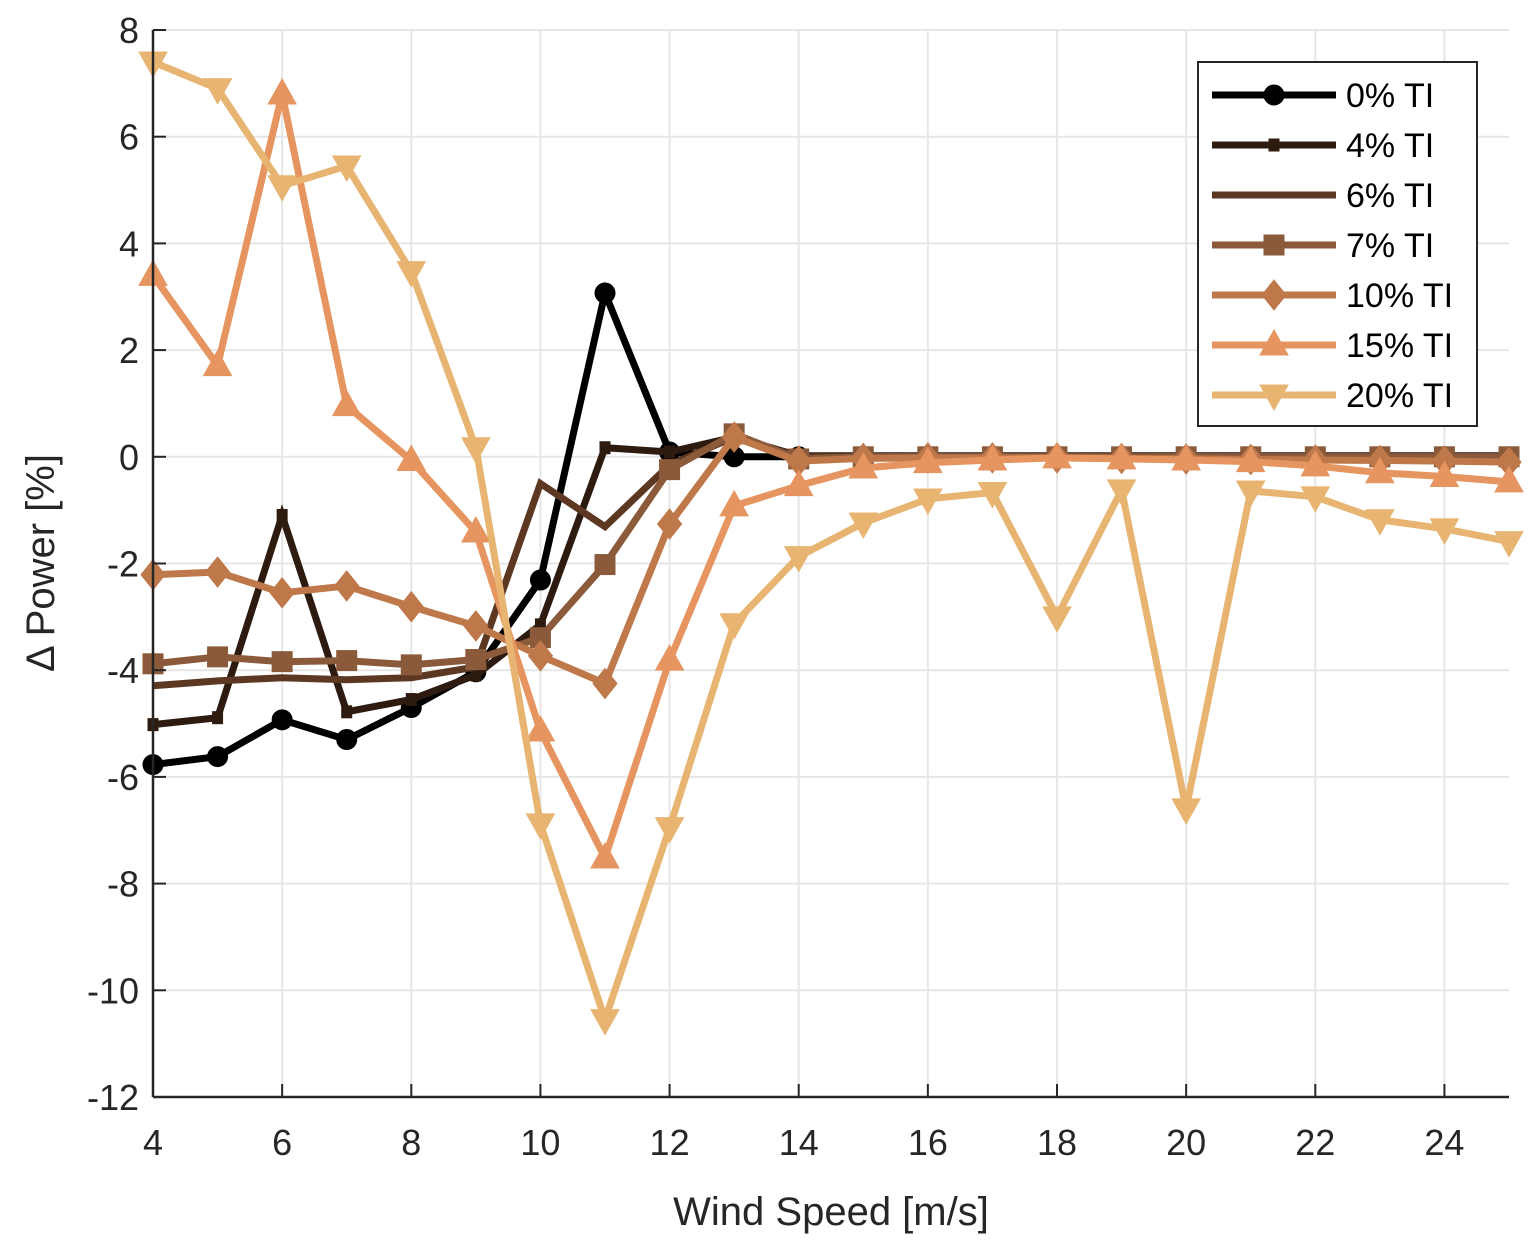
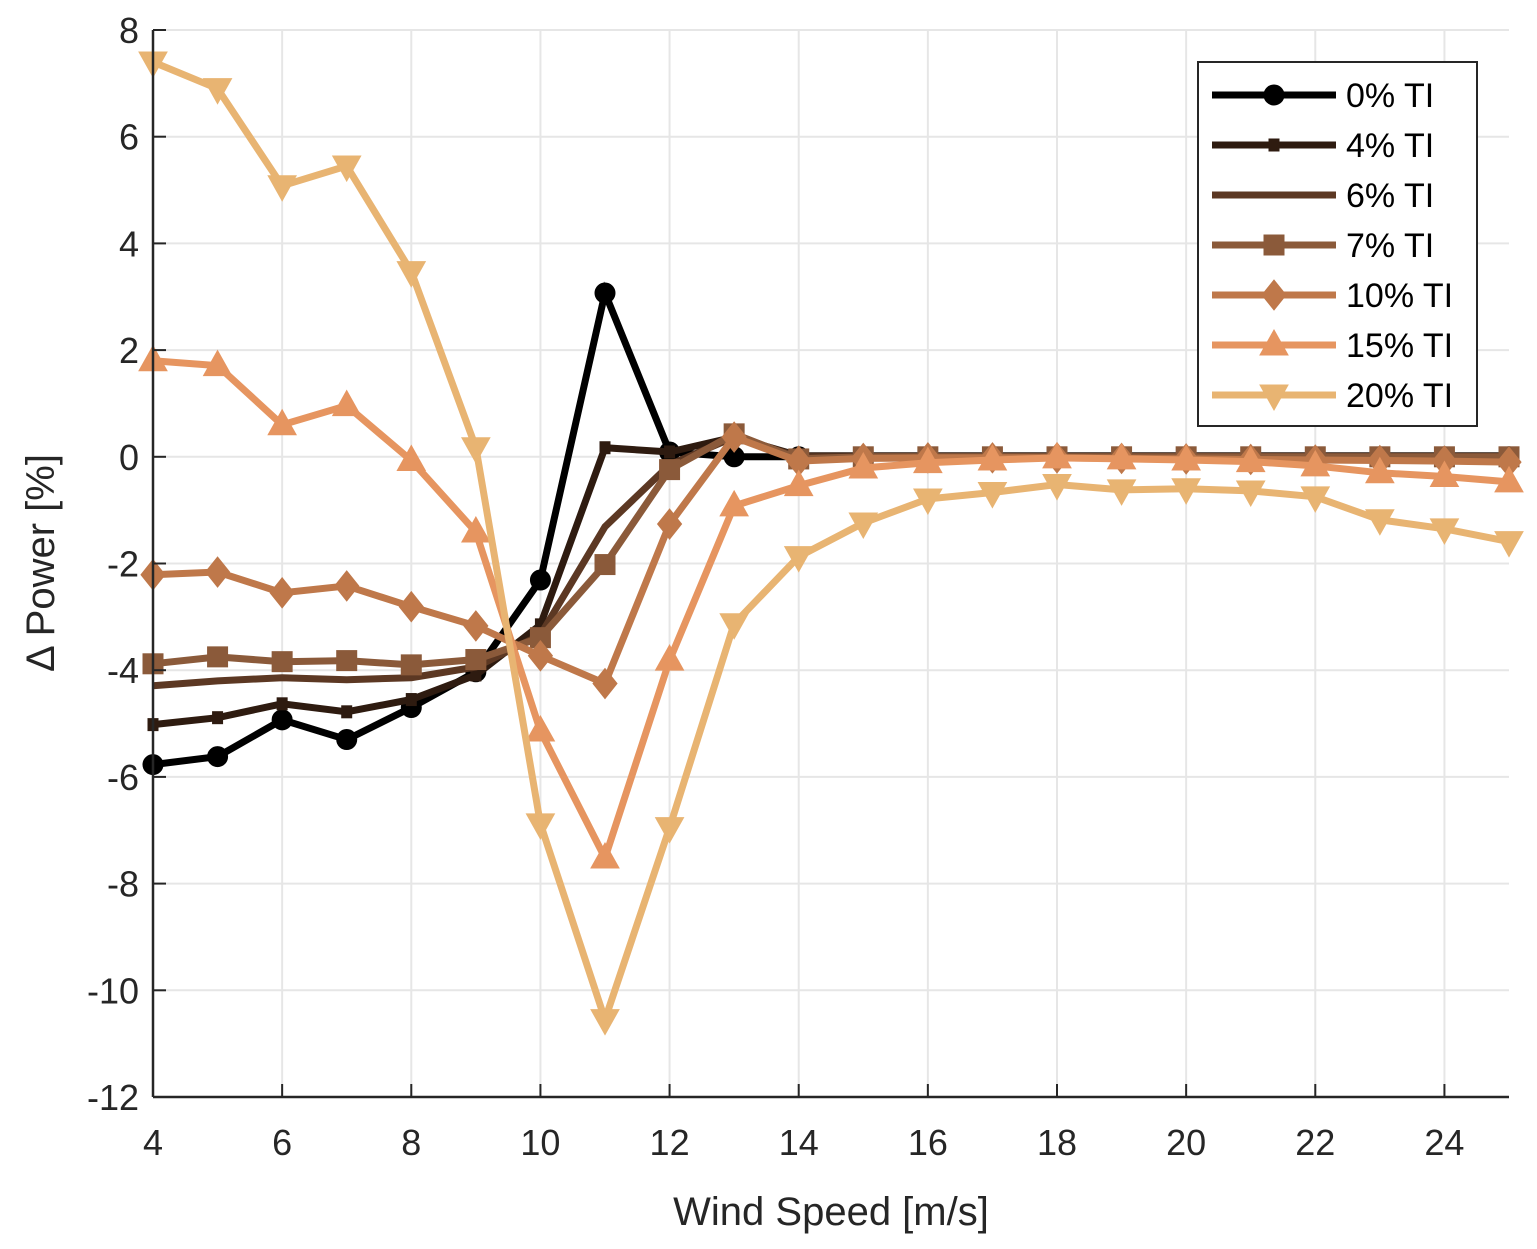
15% TI/4: 3.4 -> 1.8
4% TI/6: -1.1 -> -4.6
15% TI/6: 6.8 -> 0.6
6% TI/10: -0.5 -> -3.3
20% TI/18: -3.0 -> -0.5
20% TI/20: -6.6 -> -0.6
